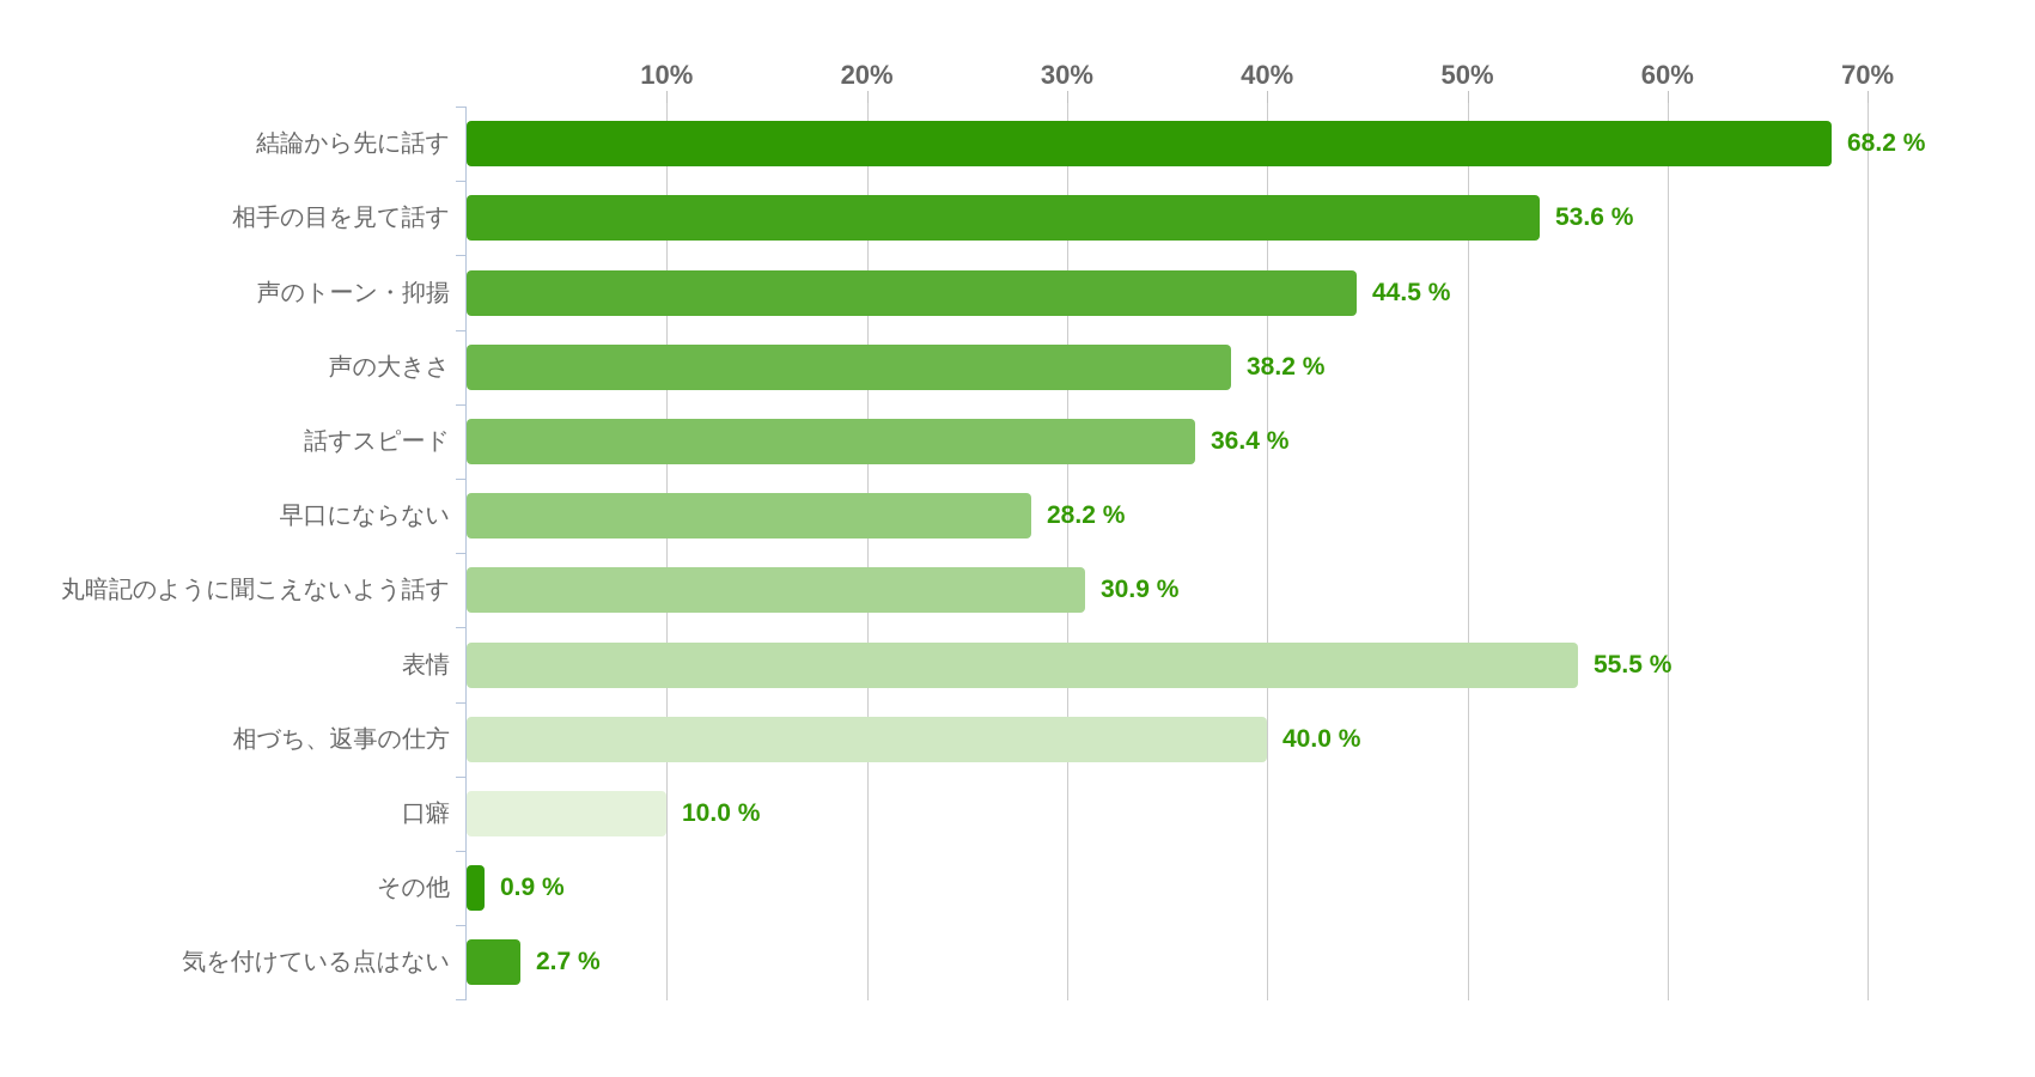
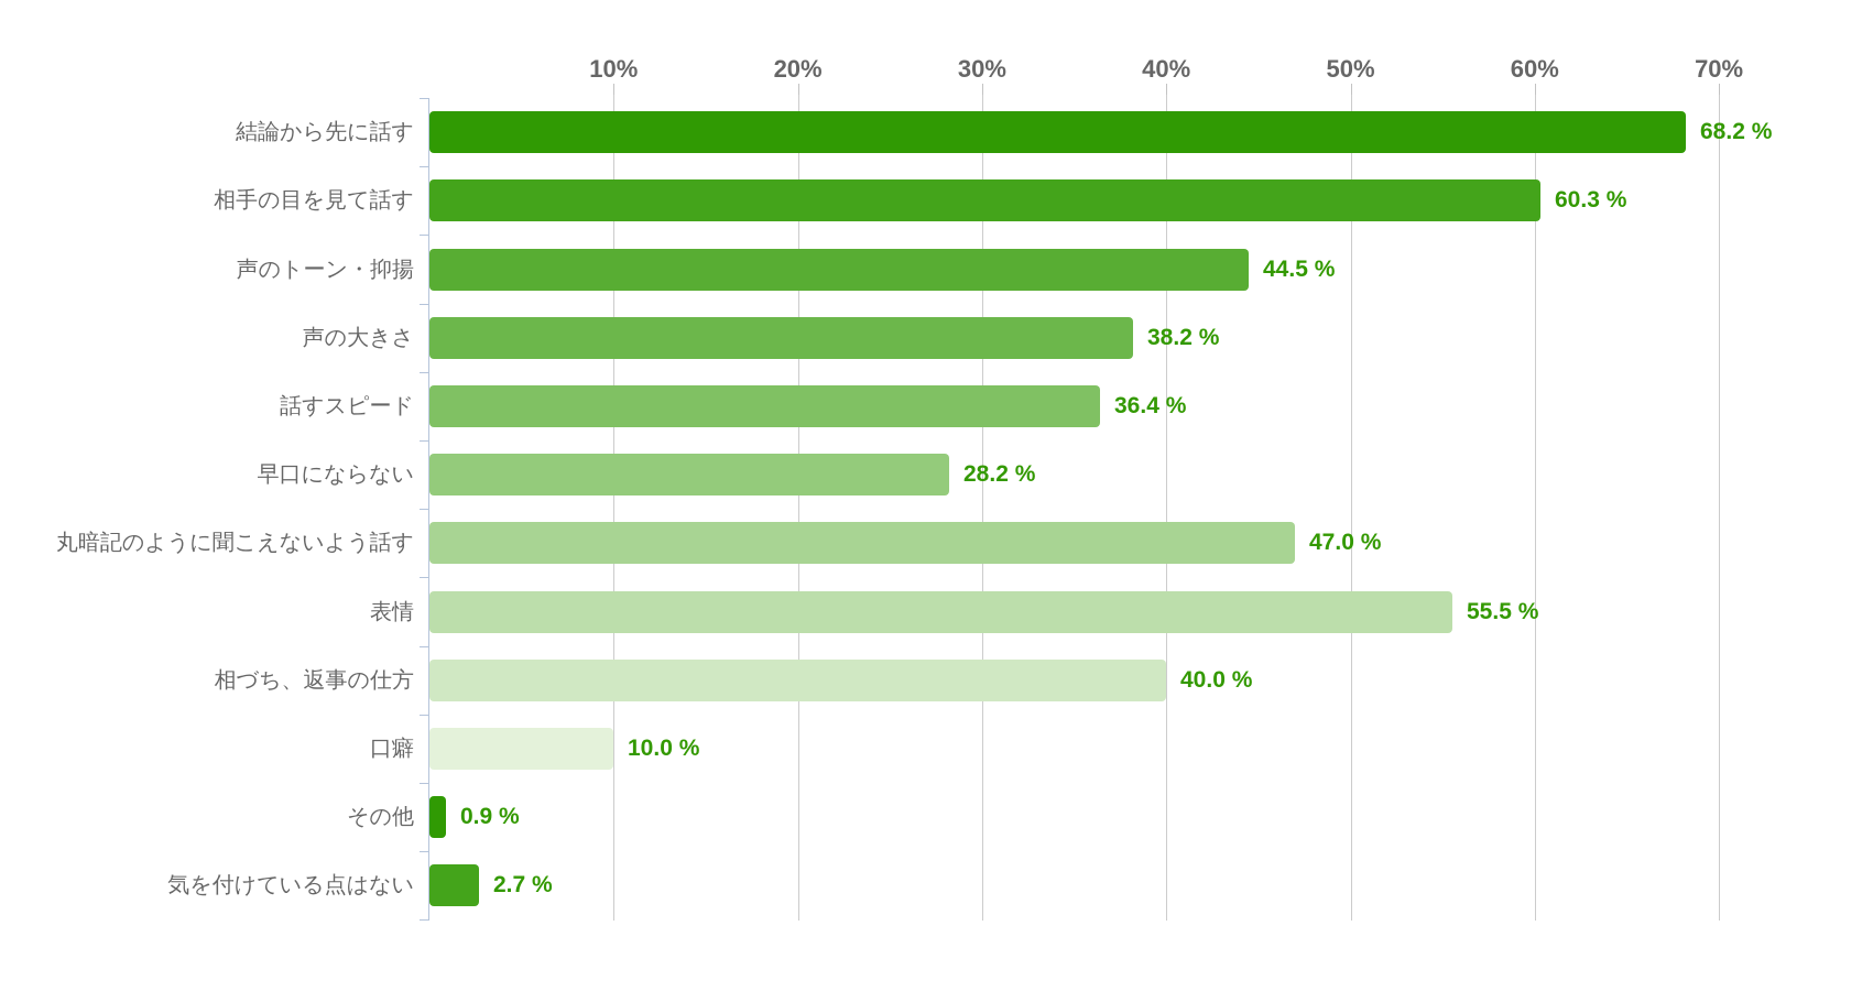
相手の目を見て話す: 53.6 -> 60.3
丸暗記のように聞こえないよう話す: 30.9 -> 47.0
